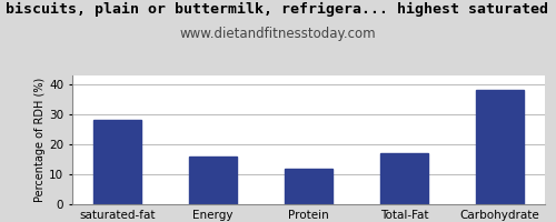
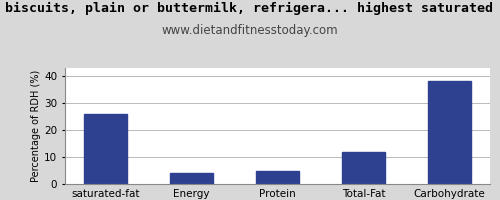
saturated-fat: 28 -> 26
Energy: 16 -> 4
Protein: 12 -> 5
Total-Fat: 17 -> 12
